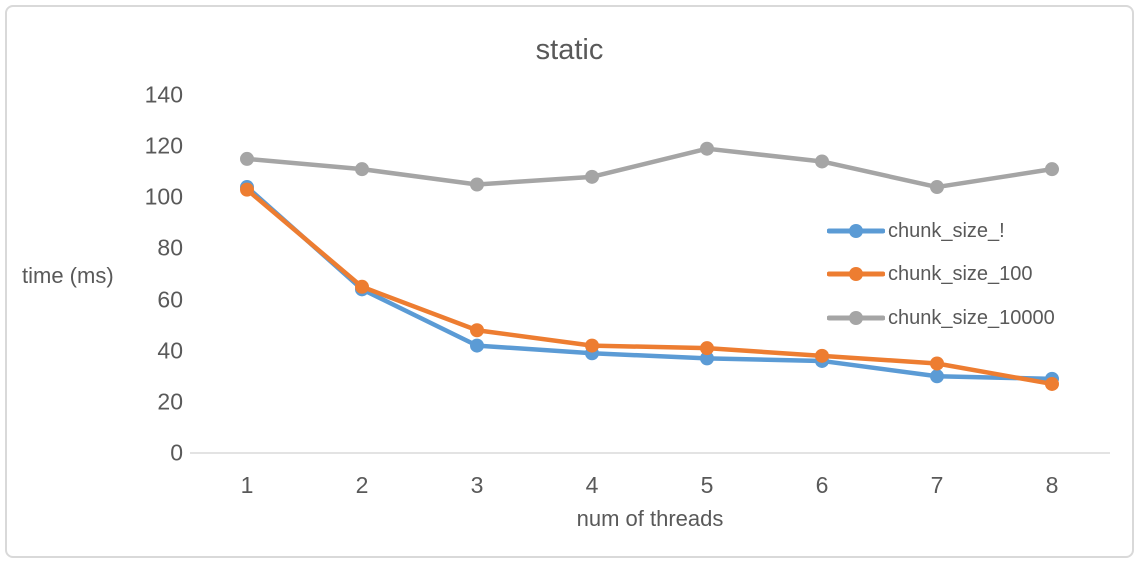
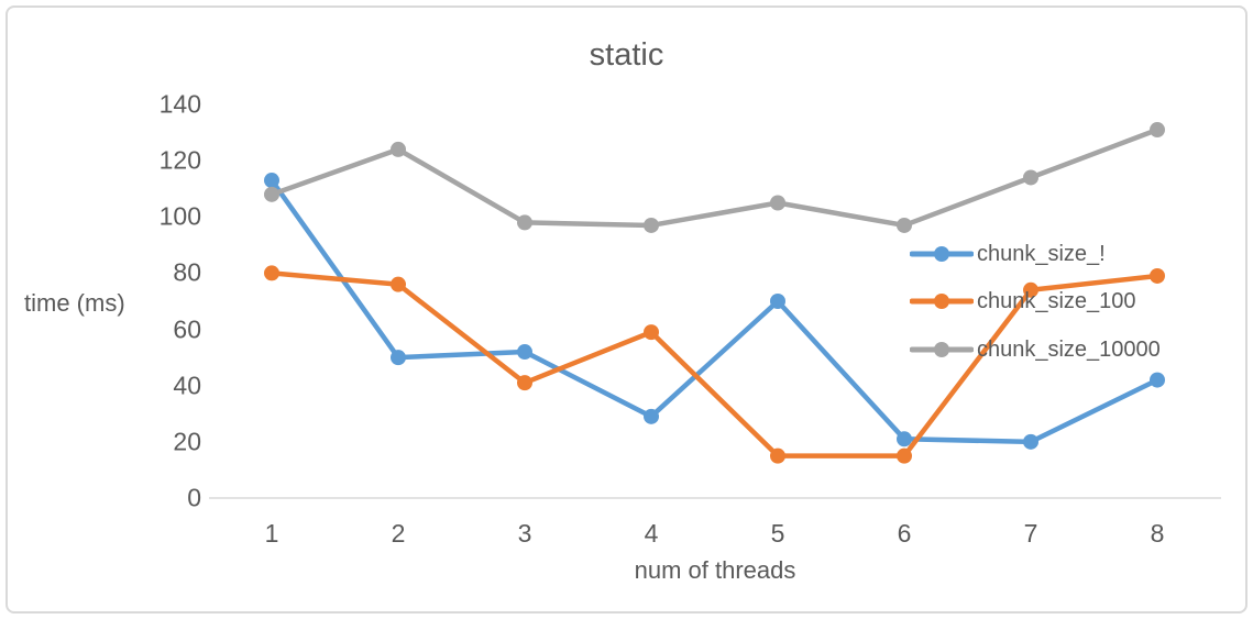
chunk_size_!/1: 104 -> 113
chunk_size_100/1: 103 -> 80
chunk_size_10000/1: 115 -> 108
chunk_size_!/2: 64 -> 50
chunk_size_100/2: 65 -> 76
chunk_size_10000/2: 111 -> 124
chunk_size_!/3: 42 -> 52
chunk_size_100/3: 48 -> 41
chunk_size_10000/3: 105 -> 98
chunk_size_!/4: 39 -> 29
chunk_size_100/4: 42 -> 59
chunk_size_10000/4: 108 -> 97
chunk_size_!/5: 37 -> 70
chunk_size_100/5: 41 -> 15
chunk_size_10000/5: 119 -> 105
chunk_size_!/6: 36 -> 21
chunk_size_100/6: 38 -> 15
chunk_size_10000/6: 114 -> 97
chunk_size_!/7: 30 -> 20
chunk_size_100/7: 35 -> 74
chunk_size_10000/7: 104 -> 114
chunk_size_!/8: 29 -> 42
chunk_size_100/8: 27 -> 79
chunk_size_10000/8: 111 -> 131
